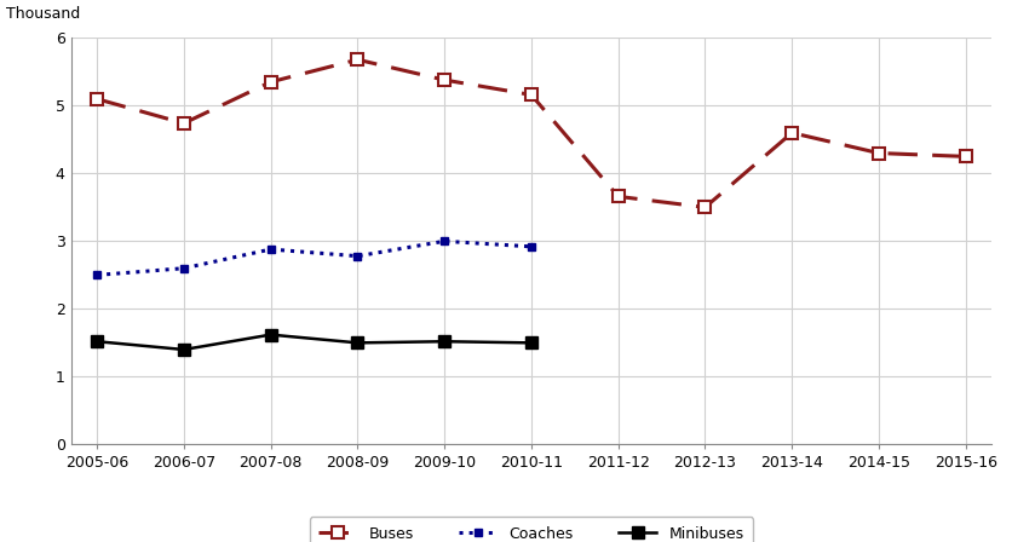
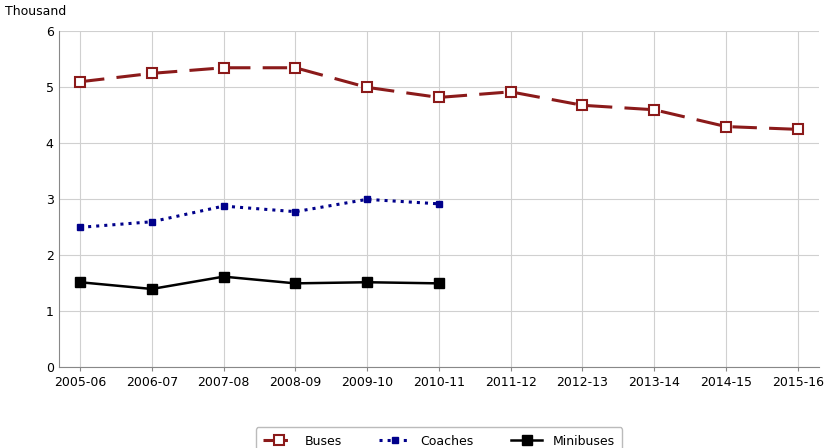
Buses/2006-07: 4.74 -> 5.25
Buses/2008-09: 5.68 -> 5.35
Buses/2009-10: 5.38 -> 5.00
Buses/2010-11: 5.16 -> 4.82
Buses/2011-12: 3.66 -> 4.92
Buses/2012-13: 3.50 -> 4.68
